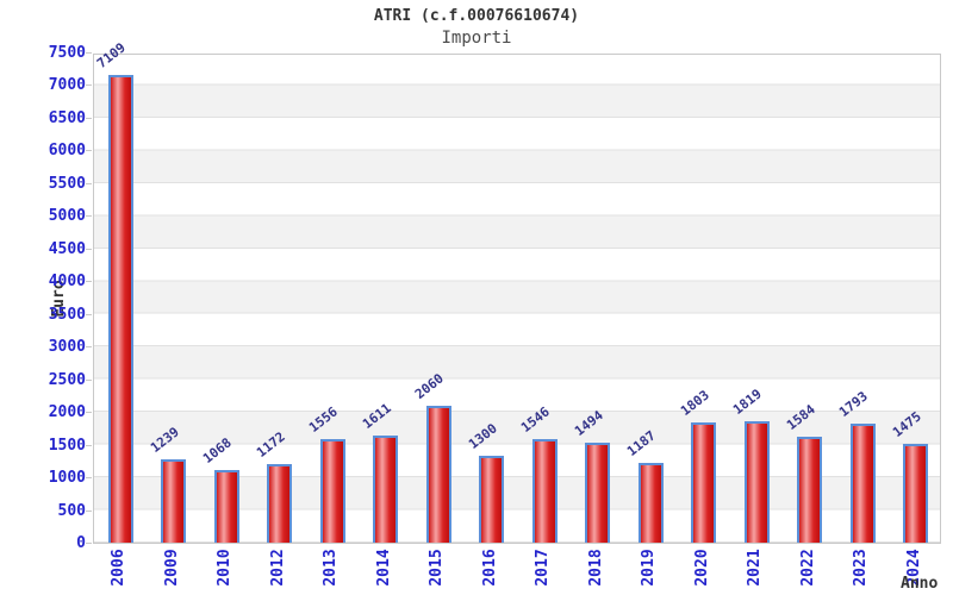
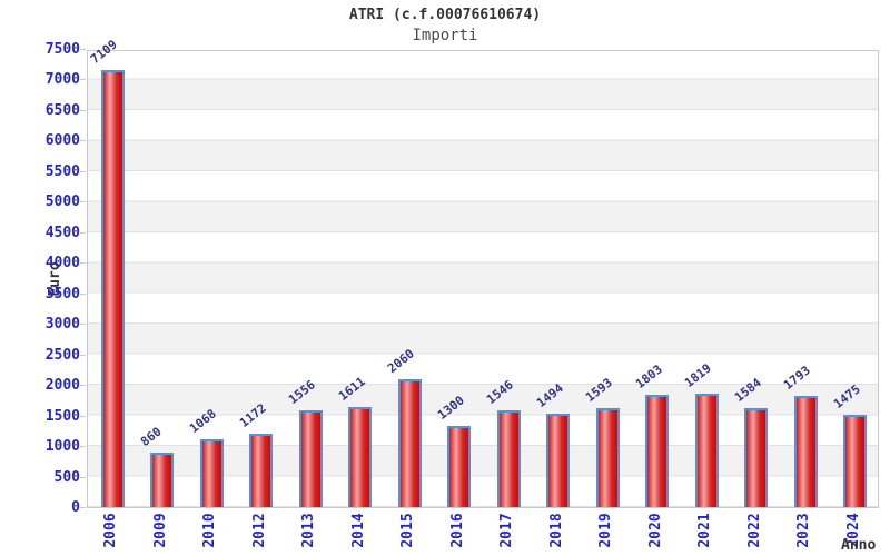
2009: 1239 -> 860
2019: 1187 -> 1593
